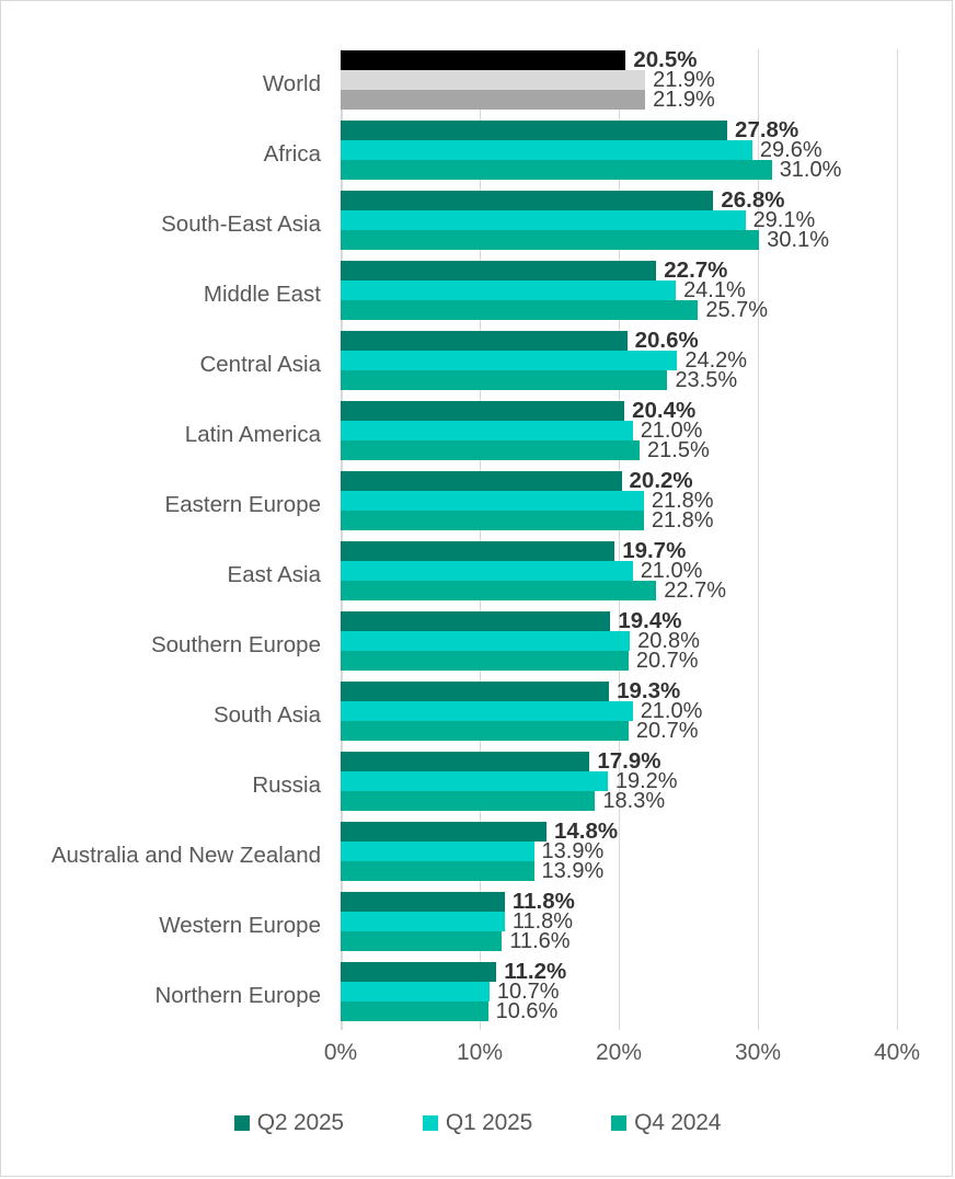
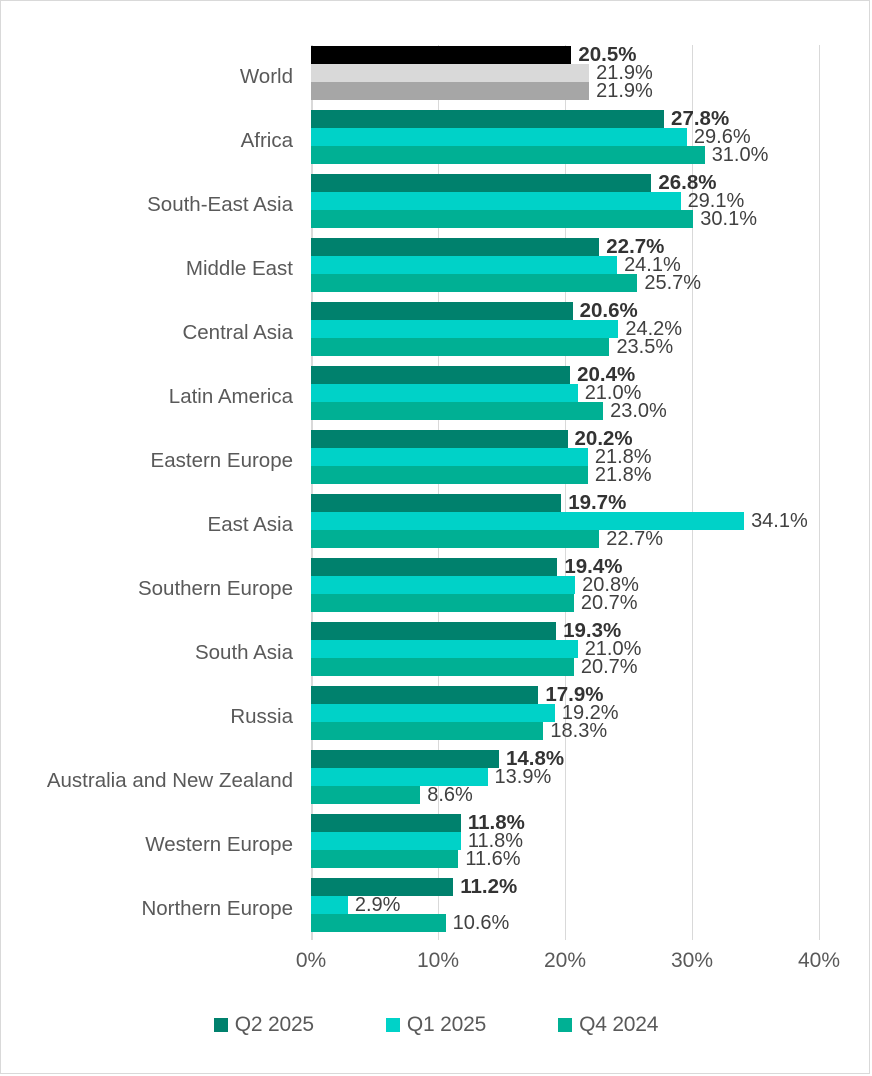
Q4 2024/Latin America: 21.5% -> 23.0%
Q1 2025/East Asia: 21.0% -> 34.1%
Q4 2024/Australia and New Zealand: 13.9% -> 8.6%
Q1 2025/Northern Europe: 10.7% -> 2.9%
